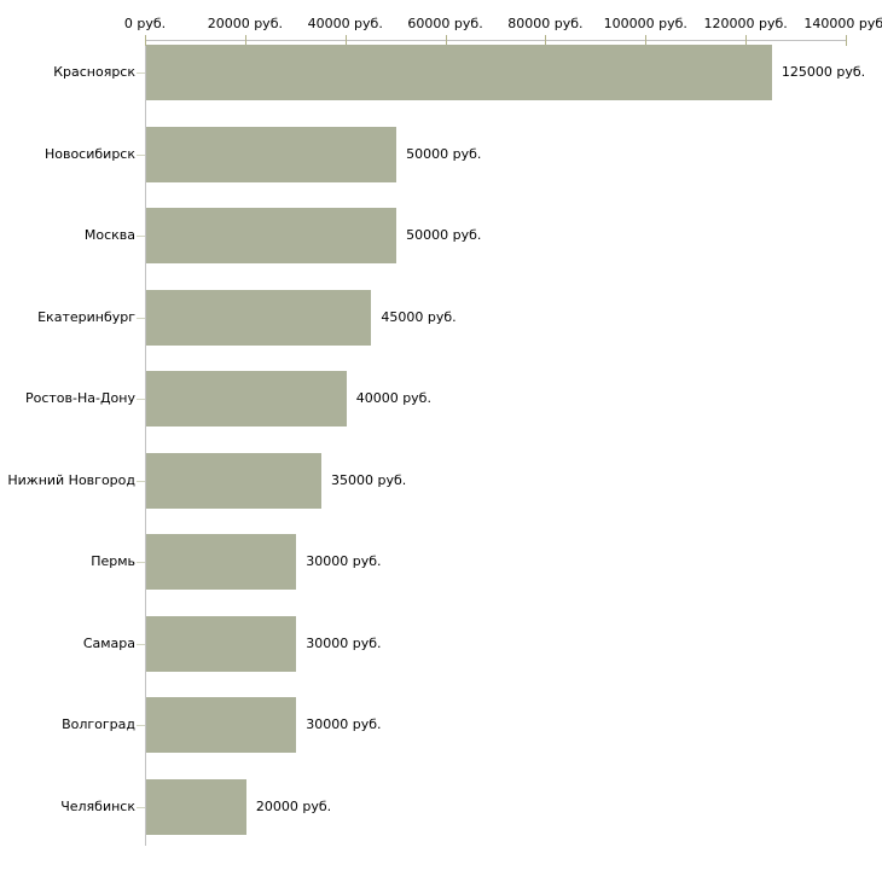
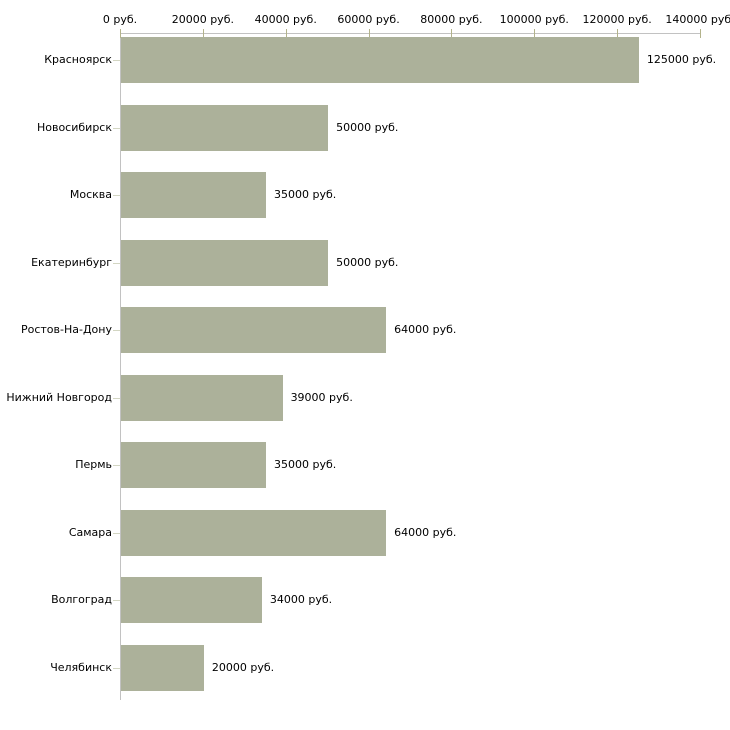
Москва: 50000 -> 35000
Екатеринбург: 45000 -> 50000
Ростов-На-Дону: 40000 -> 64000
Нижний Новгород: 35000 -> 39000
Пермь: 30000 -> 35000
Самара: 30000 -> 64000
Волгоград: 30000 -> 34000
